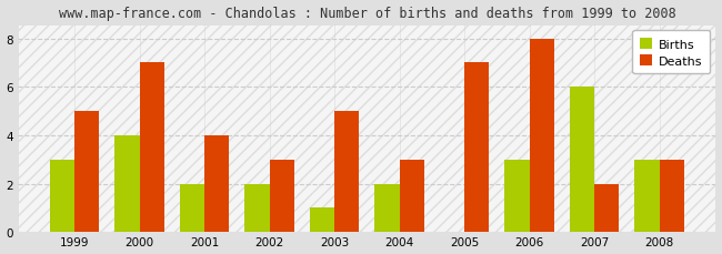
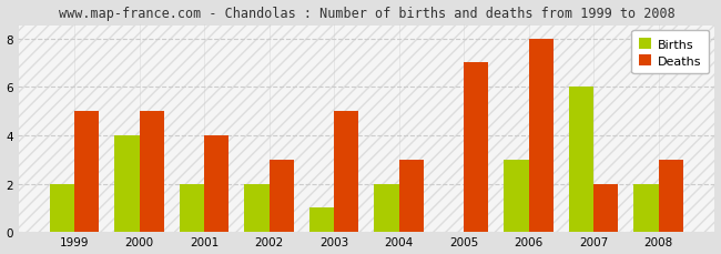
Births/1999: 3 -> 2
Deaths/2000: 7 -> 5
Births/2008: 3 -> 2
